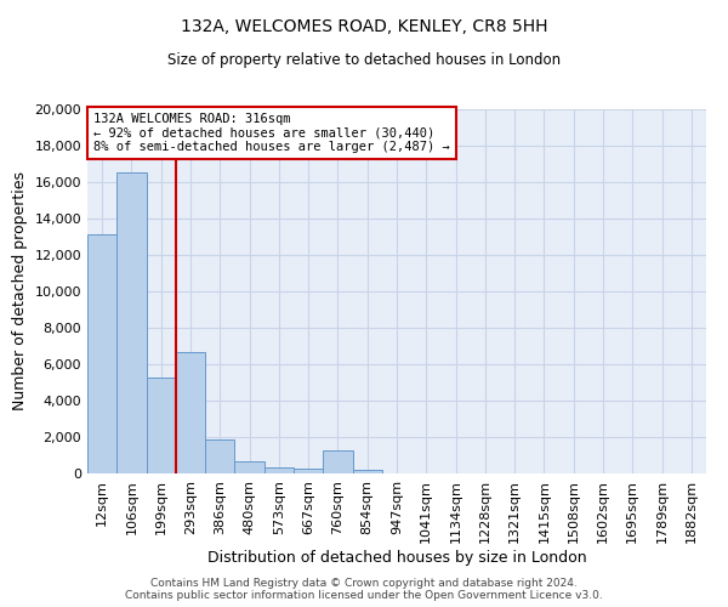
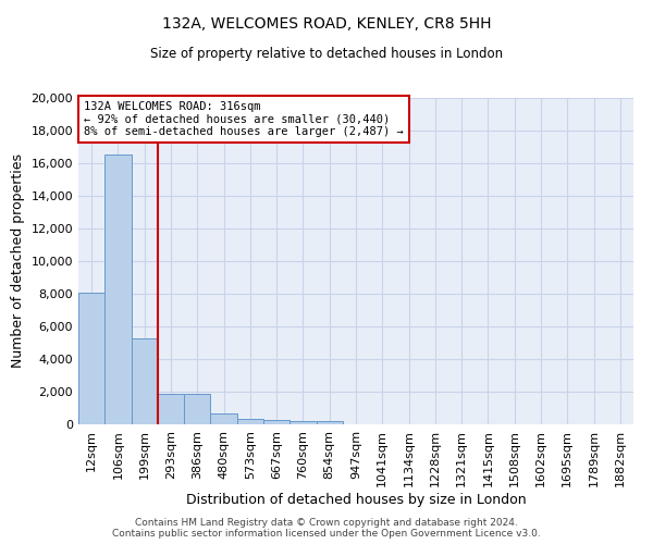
12sqm: 13,100 -> 8,100
293sqm: 6,700 -> 1,800
760sqm: 1,300 -> 200
